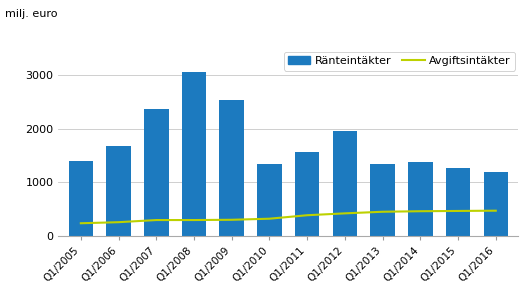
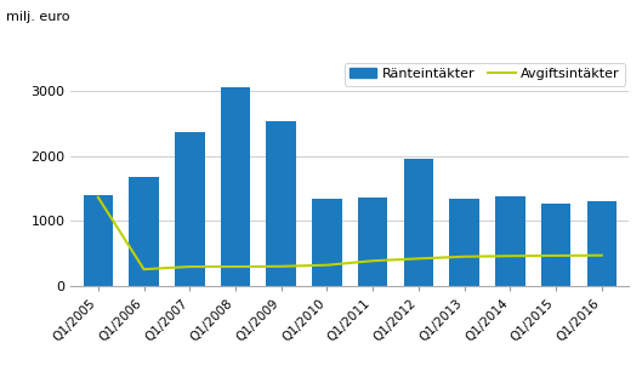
Avgiftsintäkter/Q1/2005: 230 -> 1360
Ränteintäkter/Q1/2011: 1560 -> 1360
Ränteintäkter/Q1/2016: 1180 -> 1300
